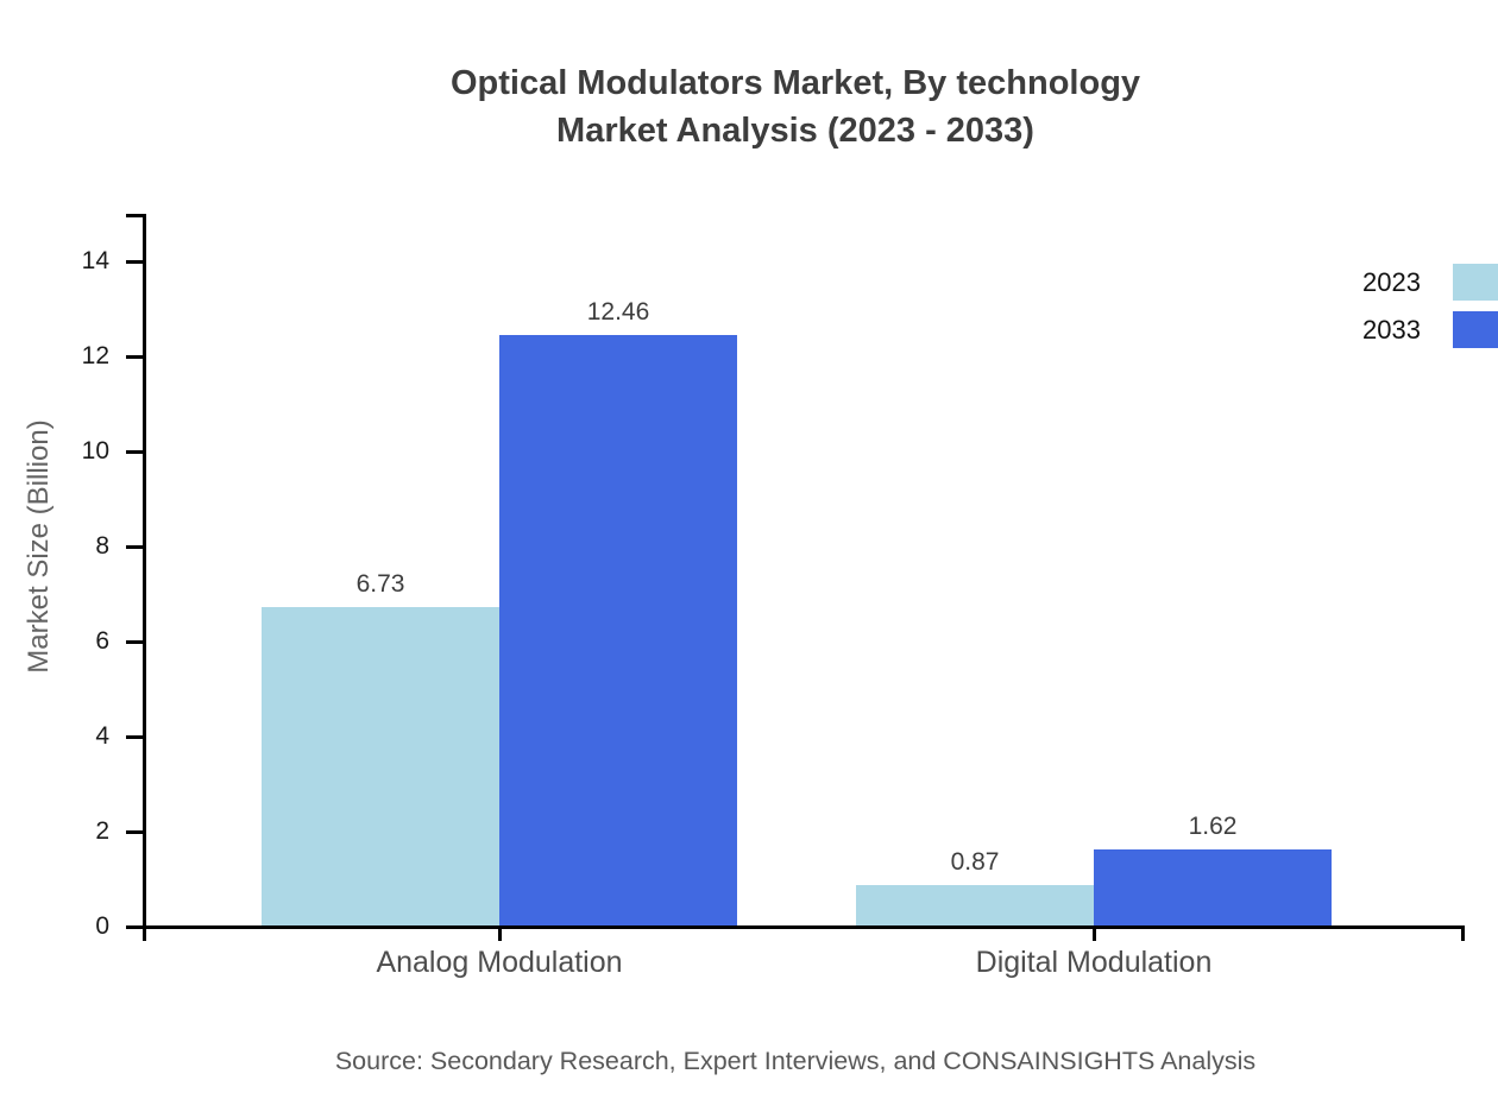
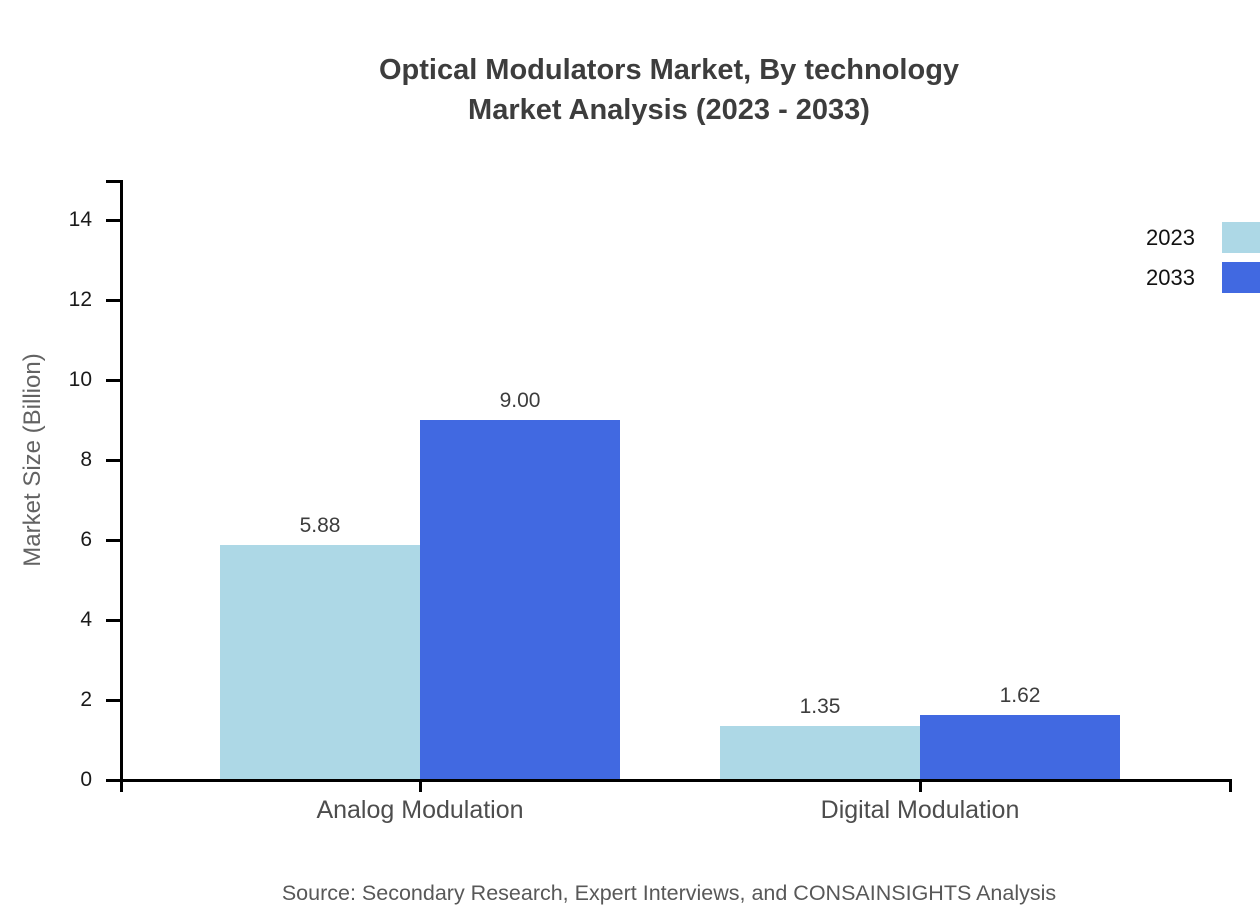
2023/Analog Modulation: 6.73 -> 5.88
2033/Analog Modulation: 12.46 -> 9.00
2023/Digital Modulation: 0.87 -> 1.35
